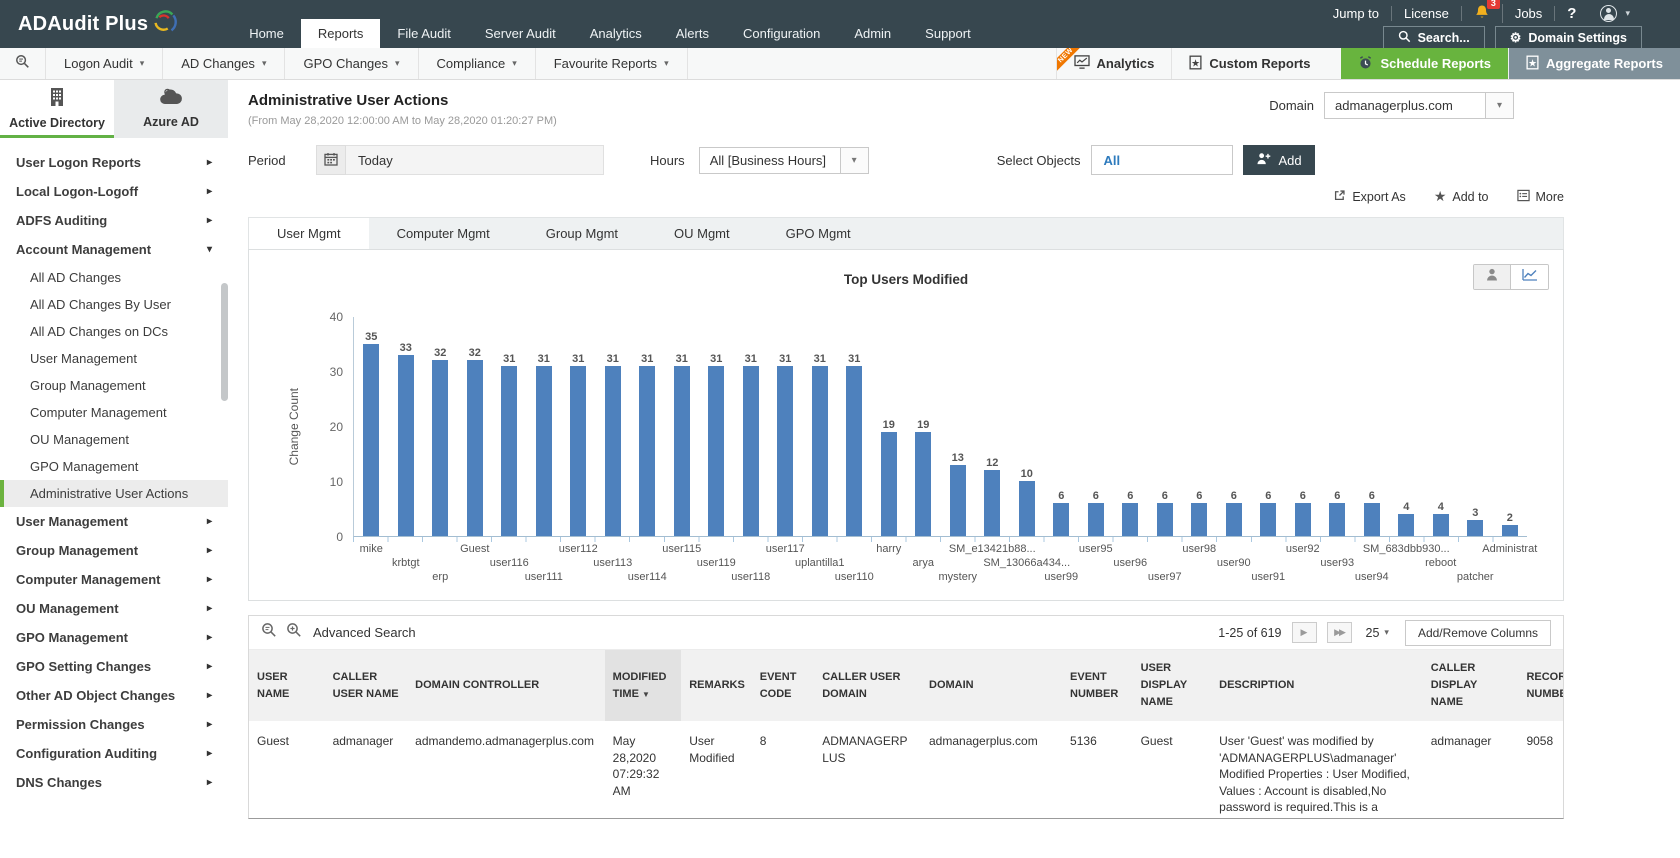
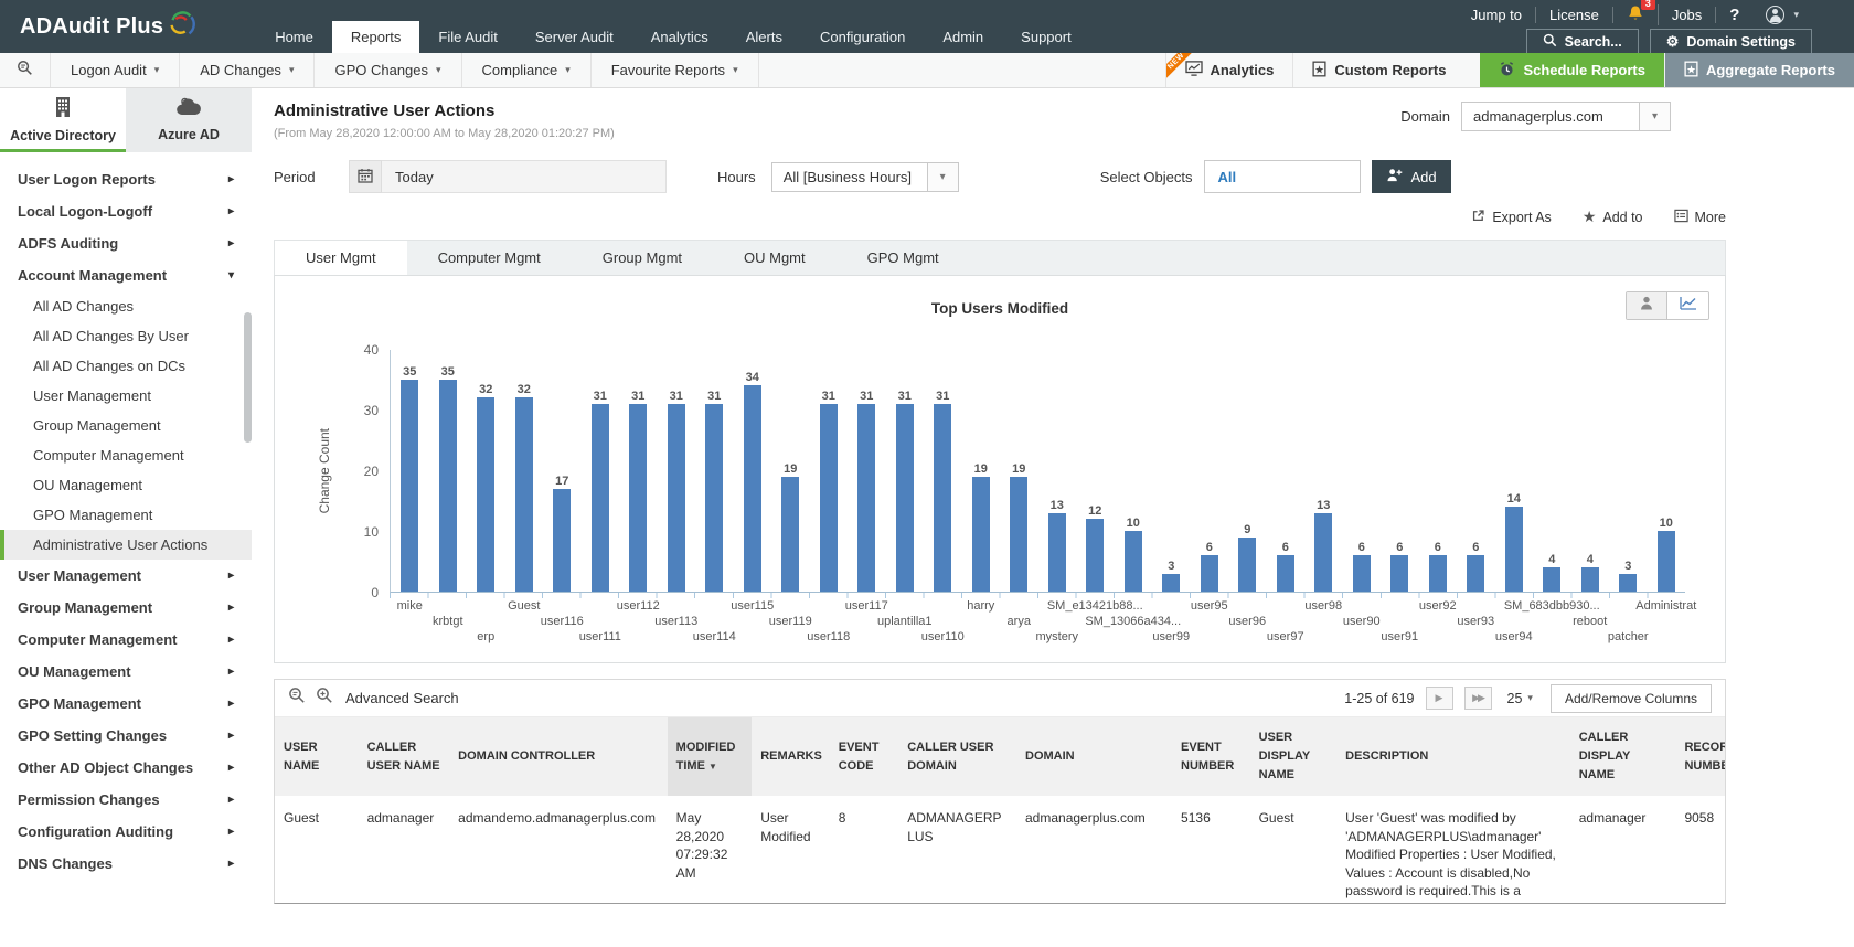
krbtgt: 33 -> 35
user116: 31 -> 17
user115: 31 -> 34
user119: 31 -> 19
user99: 6 -> 3
user96: 6 -> 9
user98: 6 -> 13
user94: 6 -> 14
Administrat: 2 -> 10
